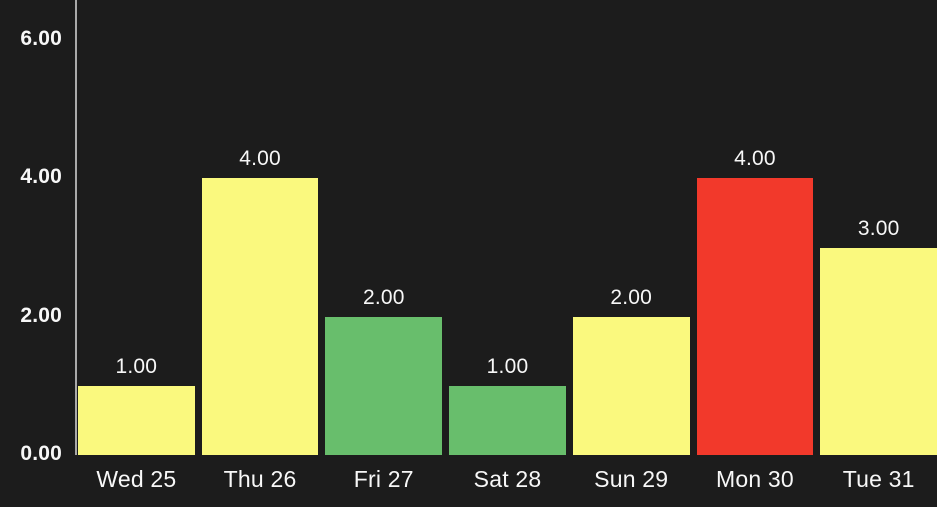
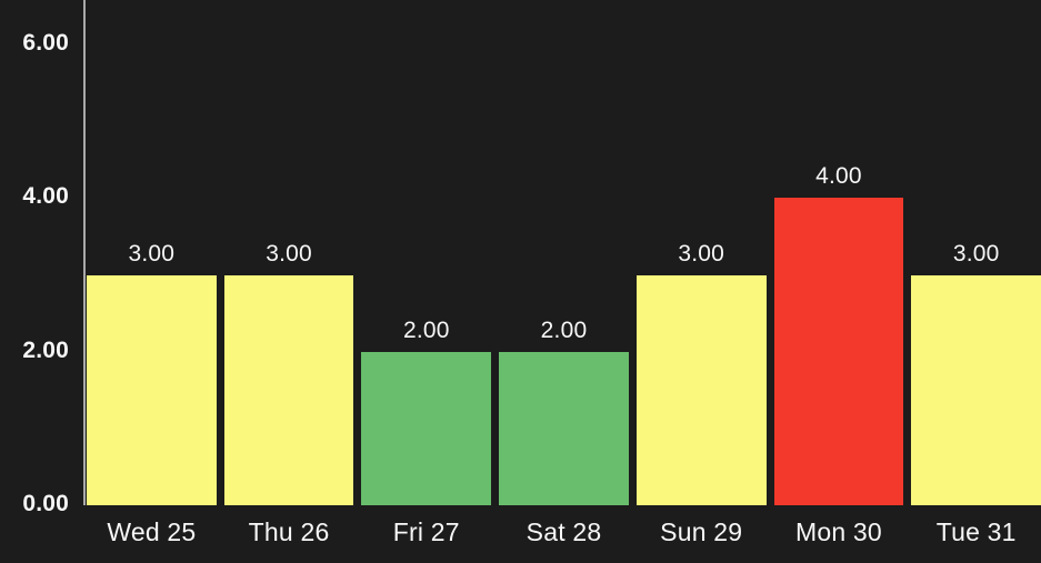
Wed 25: 1.00 -> 3.00
Thu 26: 4.00 -> 3.00
Sat 28: 1.00 -> 2.00
Sun 29: 2.00 -> 3.00
